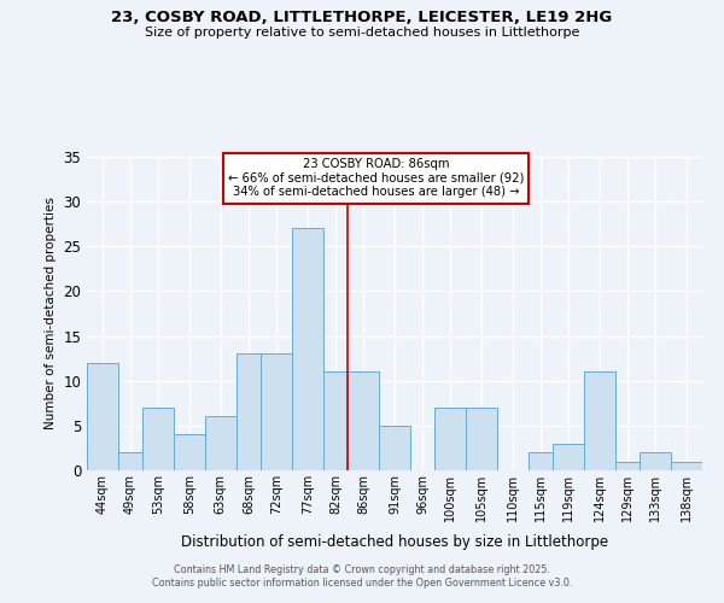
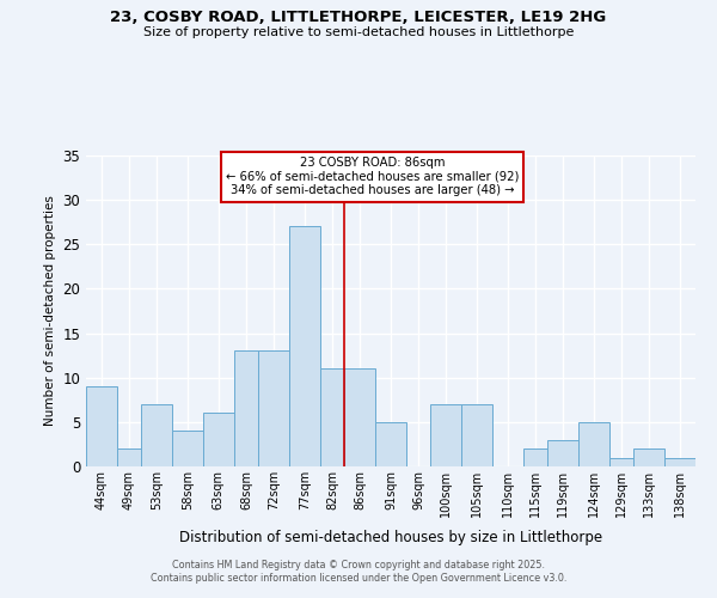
44sqm: 12 -> 9
124sqm: 11 -> 5
